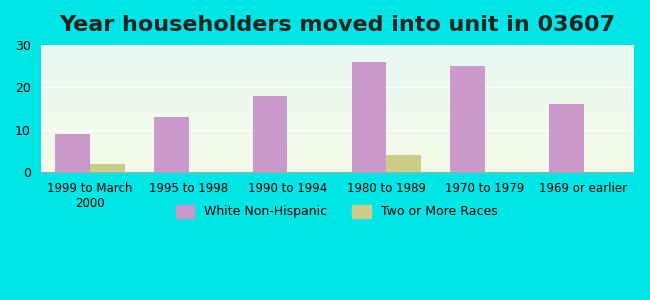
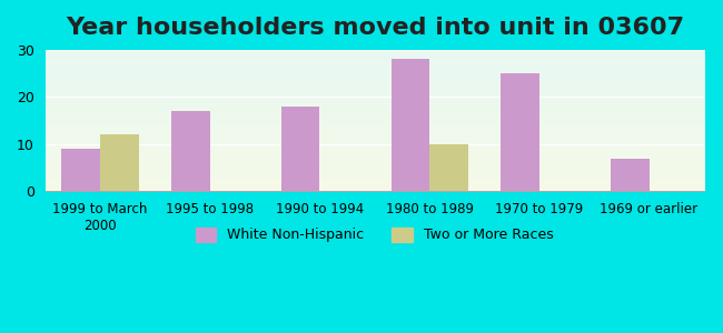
Two or More Races/1999 to March 2000: 2 -> 12
White Non-Hispanic/1995 to 1998: 13 -> 17
White Non-Hispanic/1980 to 1989: 26 -> 28
Two or More Races/1980 to 1989: 4 -> 10
White Non-Hispanic/1969 or earlier: 16 -> 7
